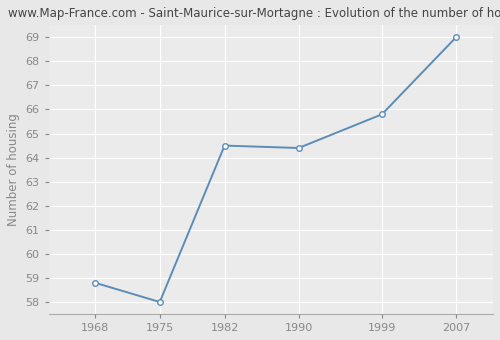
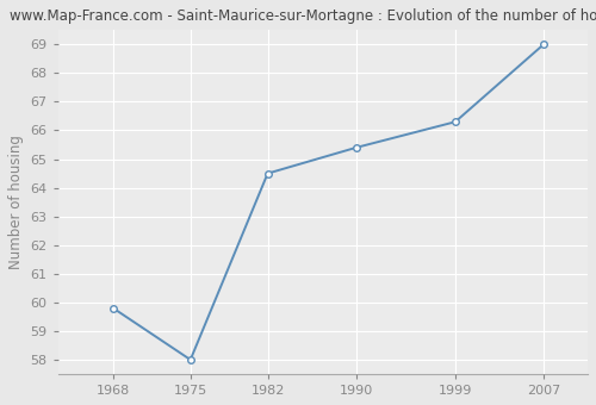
1968: 58.8 -> 59.8
1990: 64.4 -> 65.4
1999: 65.8 -> 66.3
